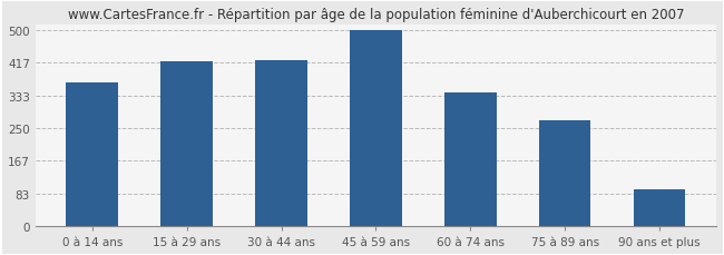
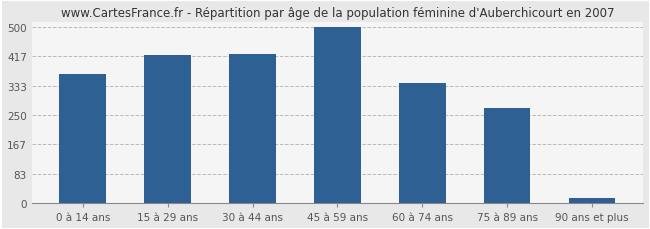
90 ans et plus: 95 -> 15
